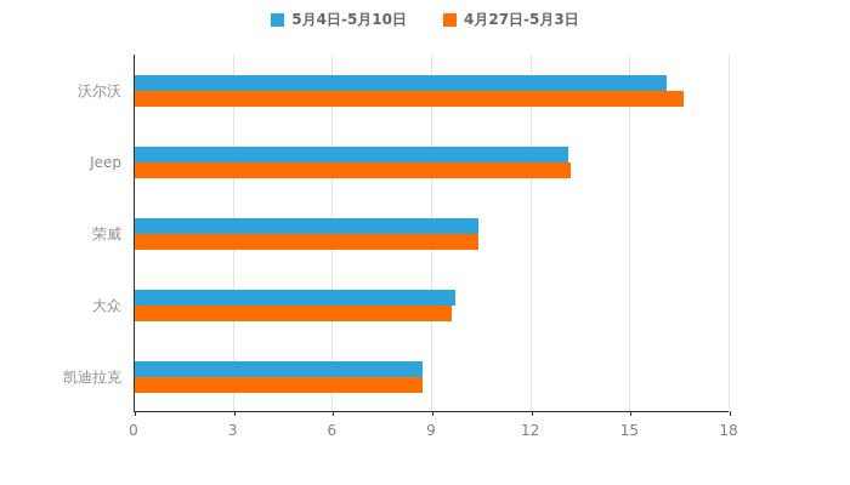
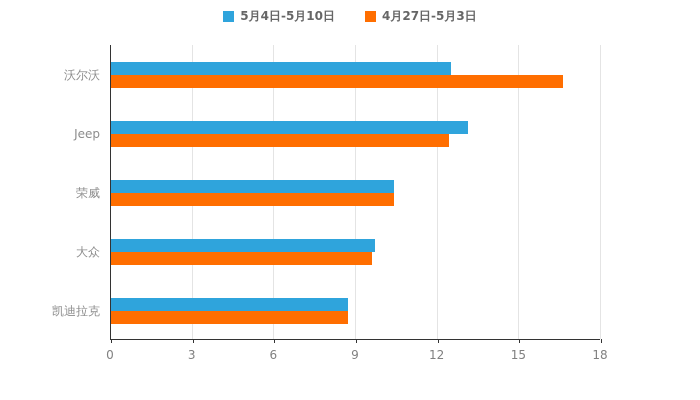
5月4日-5月10日/沃尔沃: 16.1 -> 12.5
4月27日-5月3日/Jeep: 13.2 -> 12.4
